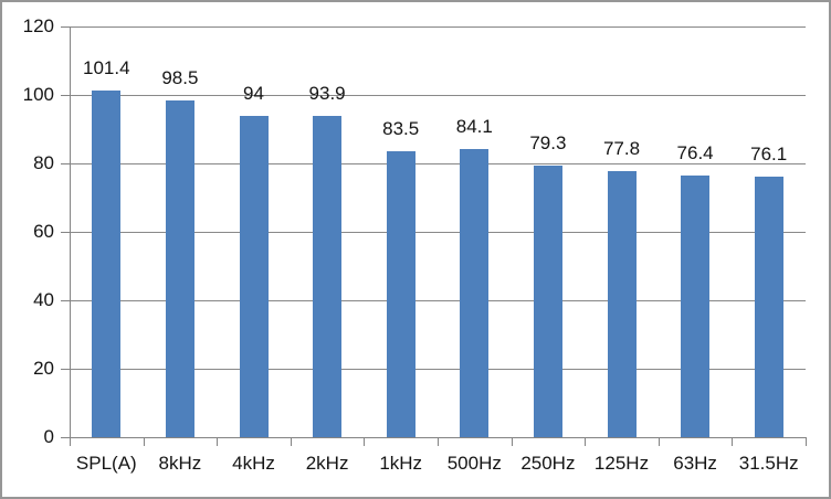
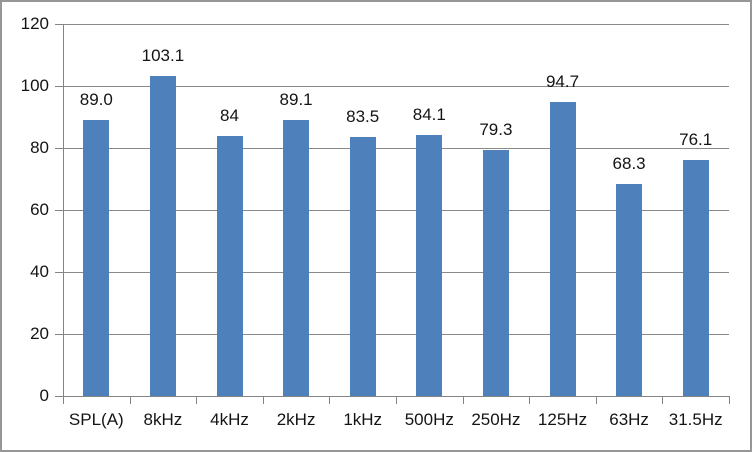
SPL(A): 101.4 -> 89.0
8kHz: 98.5 -> 103.1
4kHz: 94 -> 84
2kHz: 93.9 -> 89.1
125Hz: 77.8 -> 94.7
63Hz: 76.4 -> 68.3
